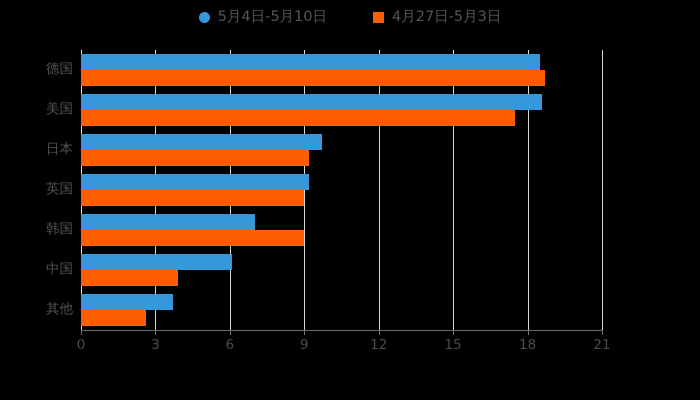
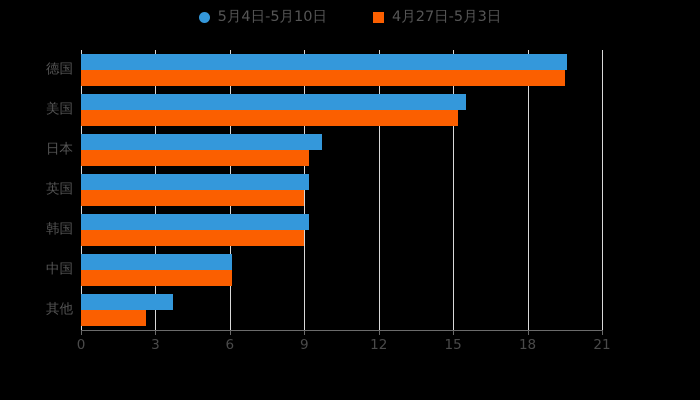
5月4日-5月10日/德国: 18.5 -> 19.6
4月27日-5月3日/德国: 18.7 -> 19.5
5月4日-5月10日/美国: 18.6 -> 15.5
4月27日-5月3日/美国: 17.5 -> 15.2
5月4日-5月10日/韩国: 7.0 -> 9.2
4月27日-5月3日/中国: 3.9 -> 6.1
